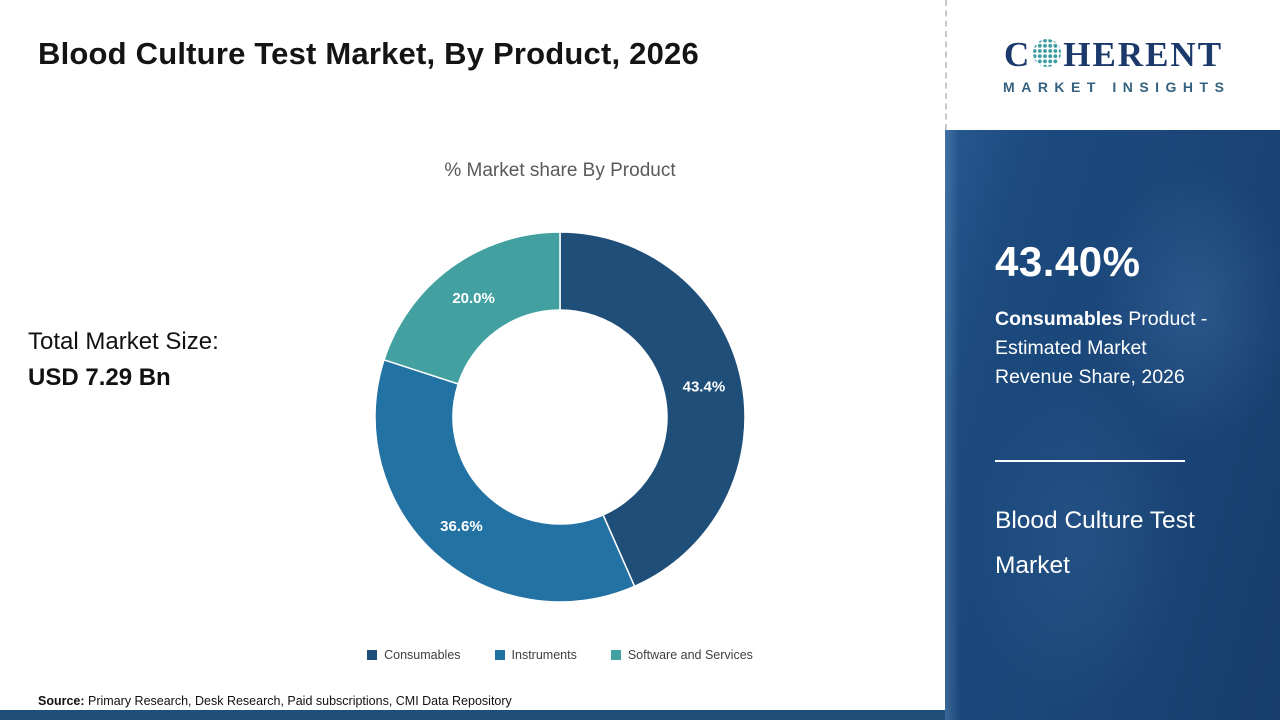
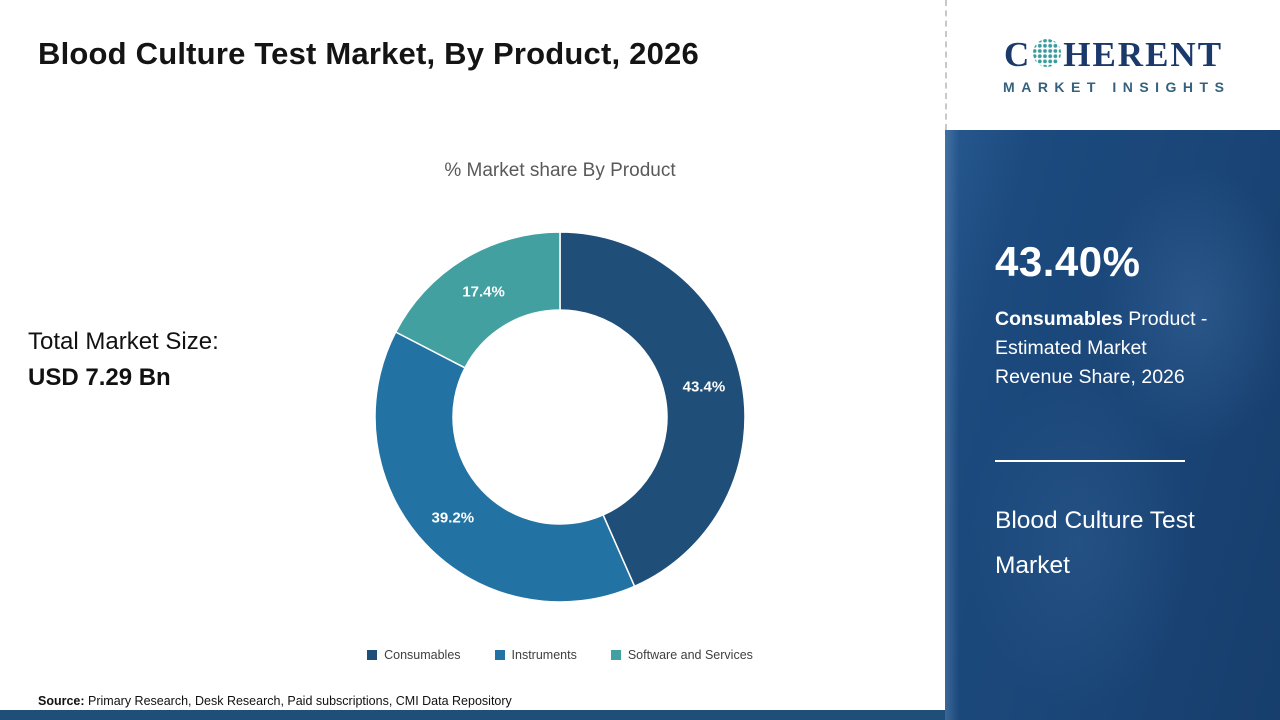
Instruments: 36.6% -> 39.2%
Software and Services: 20.0% -> 17.4%
